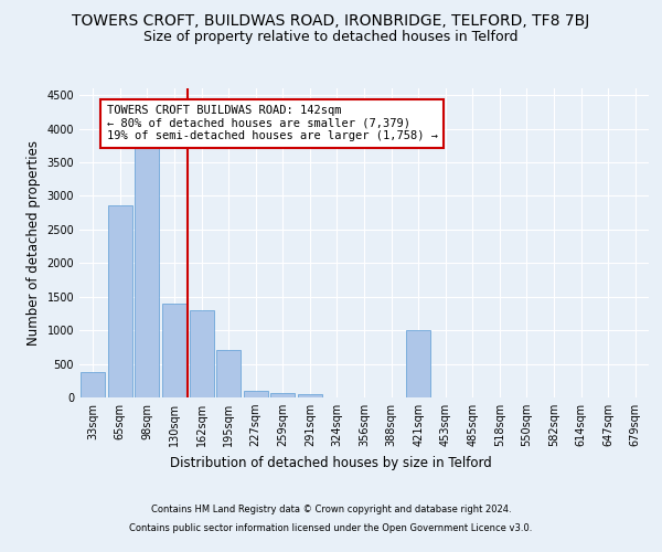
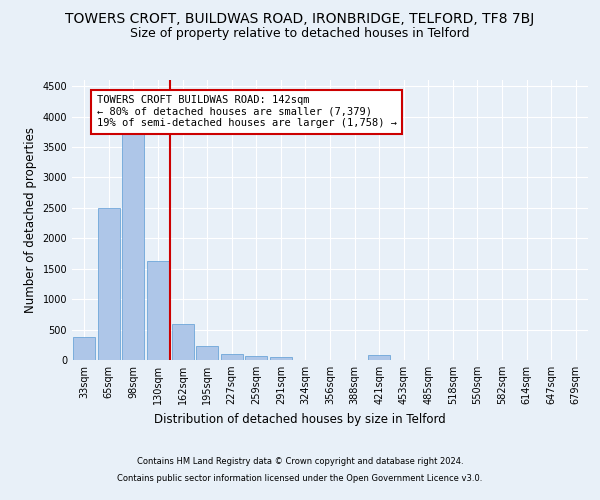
65sqm: 2860 -> 2500
130sqm: 1400 -> 1620
162sqm: 1300 -> 590
195sqm: 700 -> 230
421sqm: 1000 -> 80
